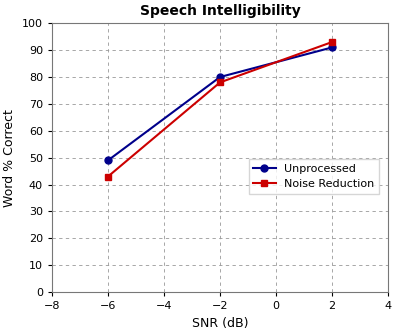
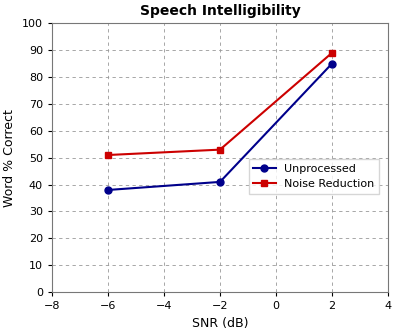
Unprocessed/−6: 49 -> 38
Noise Reduction/−6: 43 -> 51
Unprocessed/−2: 80 -> 41
Noise Reduction/−2: 78 -> 53
Unprocessed/2: 91 -> 85
Noise Reduction/2: 93 -> 89
